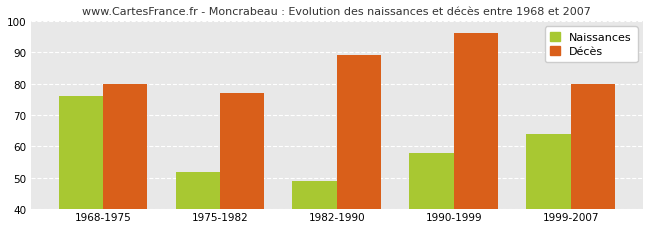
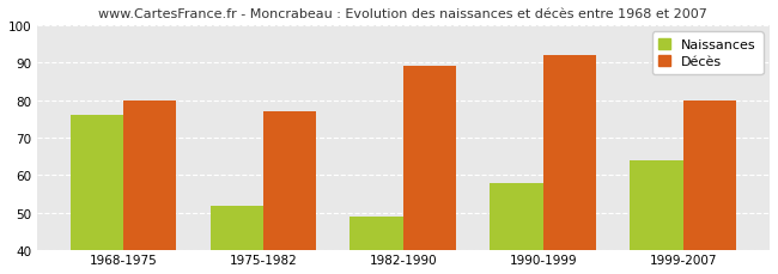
Décès/1990-1999: 96 -> 92
